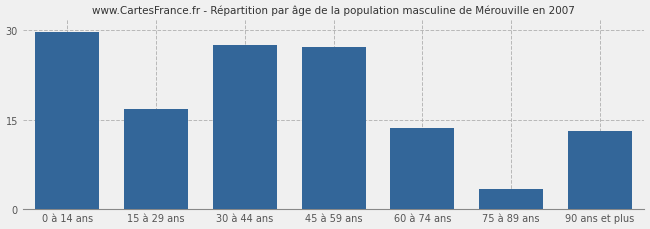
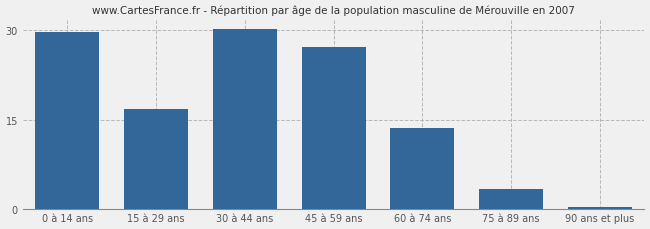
30 à 44 ans: 27.6 -> 30.3
90 ans et plus: 13.0 -> 0.3
